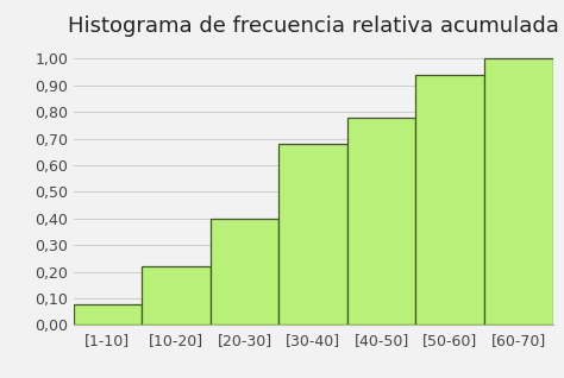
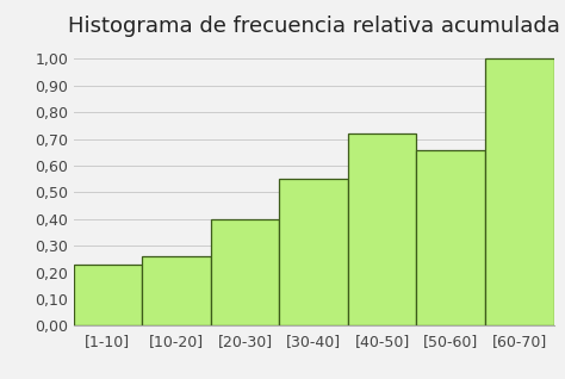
[1-10]: 0,08 -> 0,23
[10-20]: 0,22 -> 0,26
[30-40]: 0,68 -> 0,55
[40-50]: 0,78 -> 0,72
[50-60]: 0,94 -> 0,66
